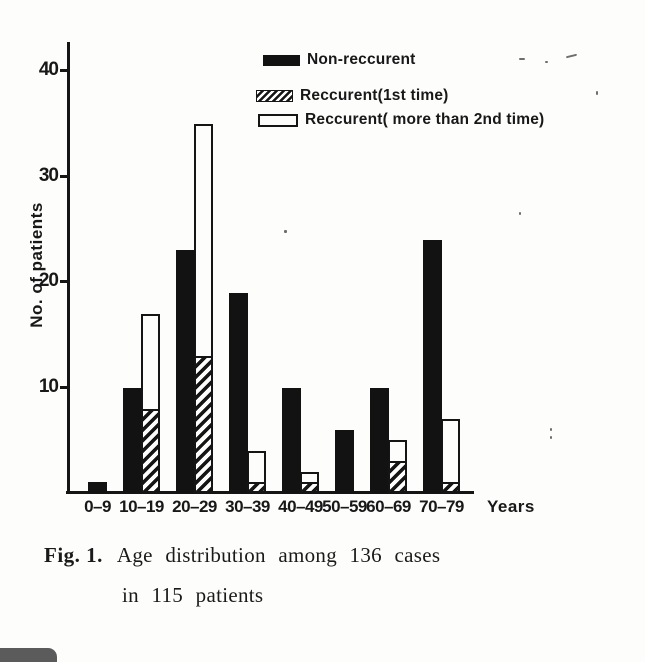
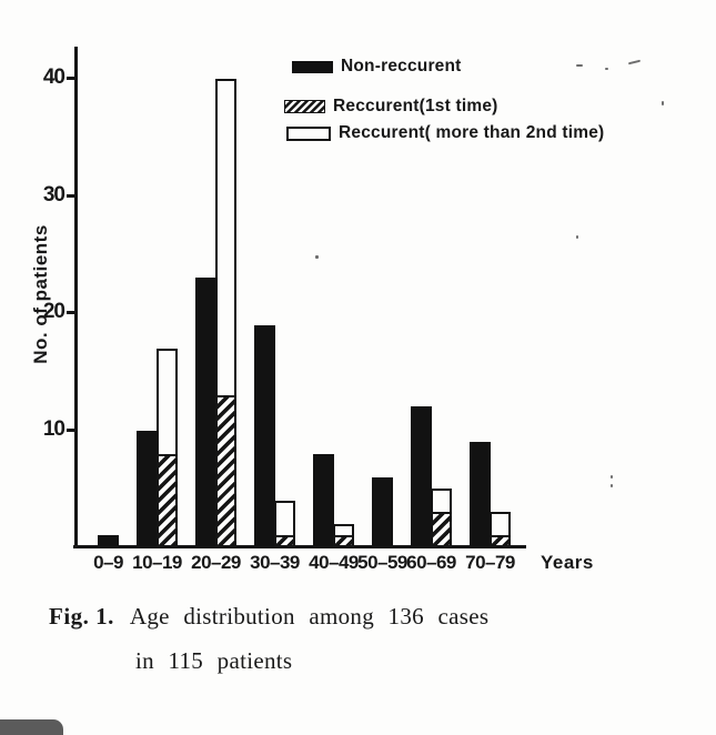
Reccurent( more than 2nd time)/20–29: 35 -> 40
Non-reccurent/40–49: 10 -> 8
Non-reccurent/60–69: 10 -> 12
Non-reccurent/70–79: 24 -> 9
Reccurent( more than 2nd time)/70–79: 7 -> 3
